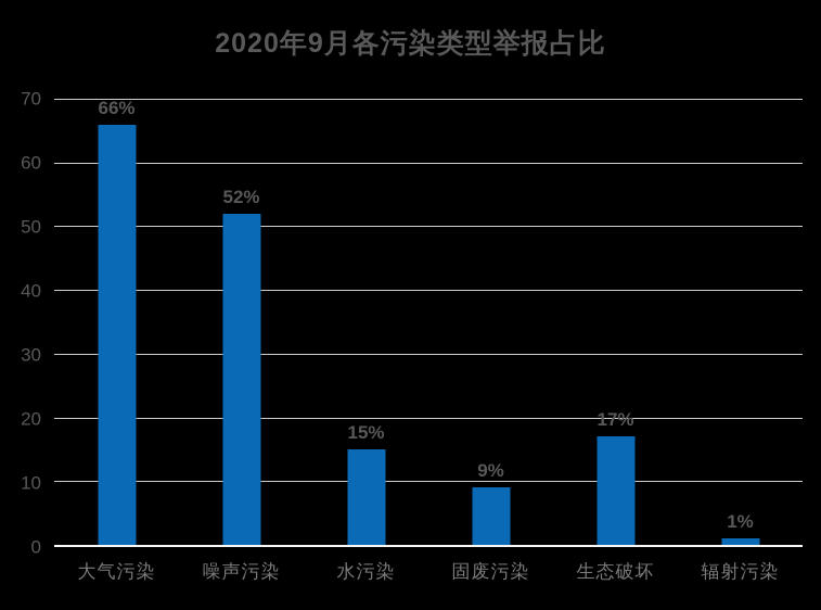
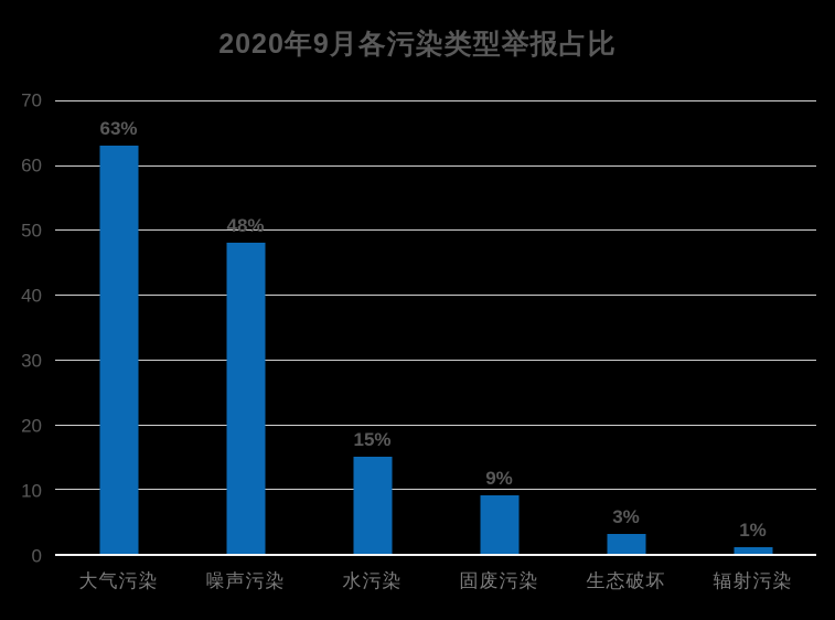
大气污染: 66% -> 63%
噪声污染: 52% -> 48%
生态破坏: 17% -> 3%
